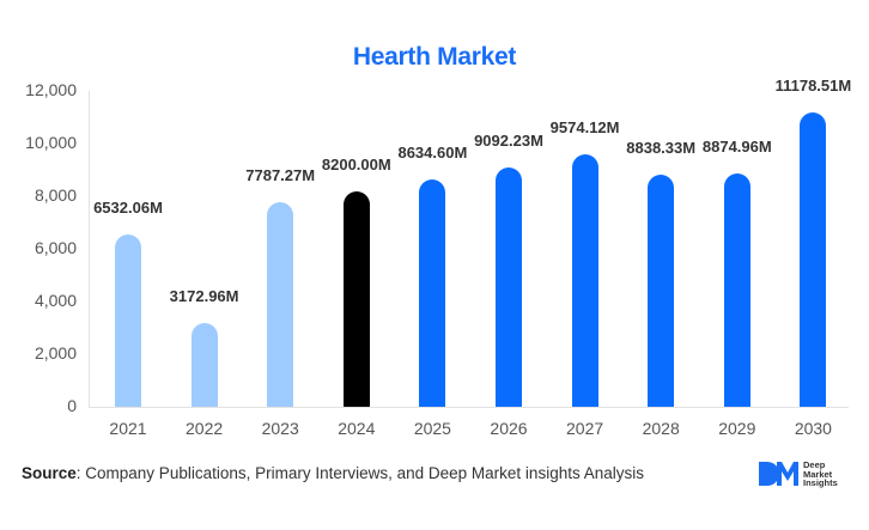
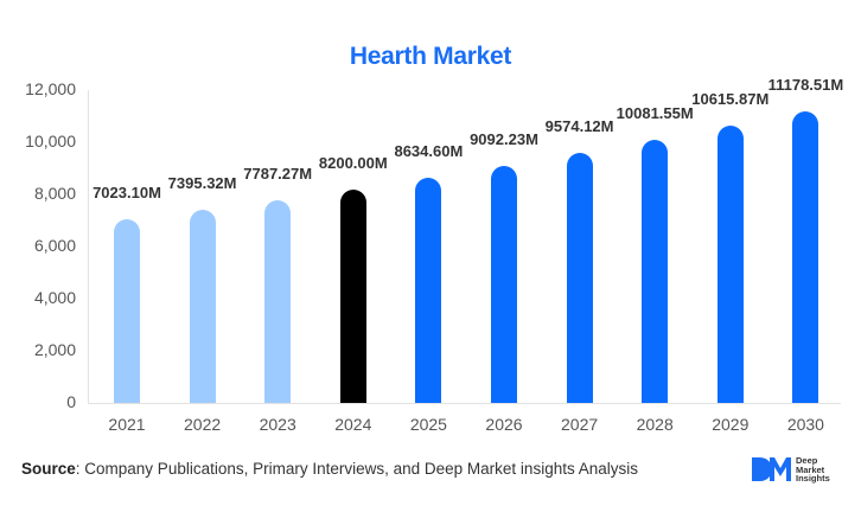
2021: 6532.06M -> 7023.10M
2022: 3172.96M -> 7395.32M
2028: 8838.33M -> 10081.55M
2029: 8874.96M -> 10615.87M
